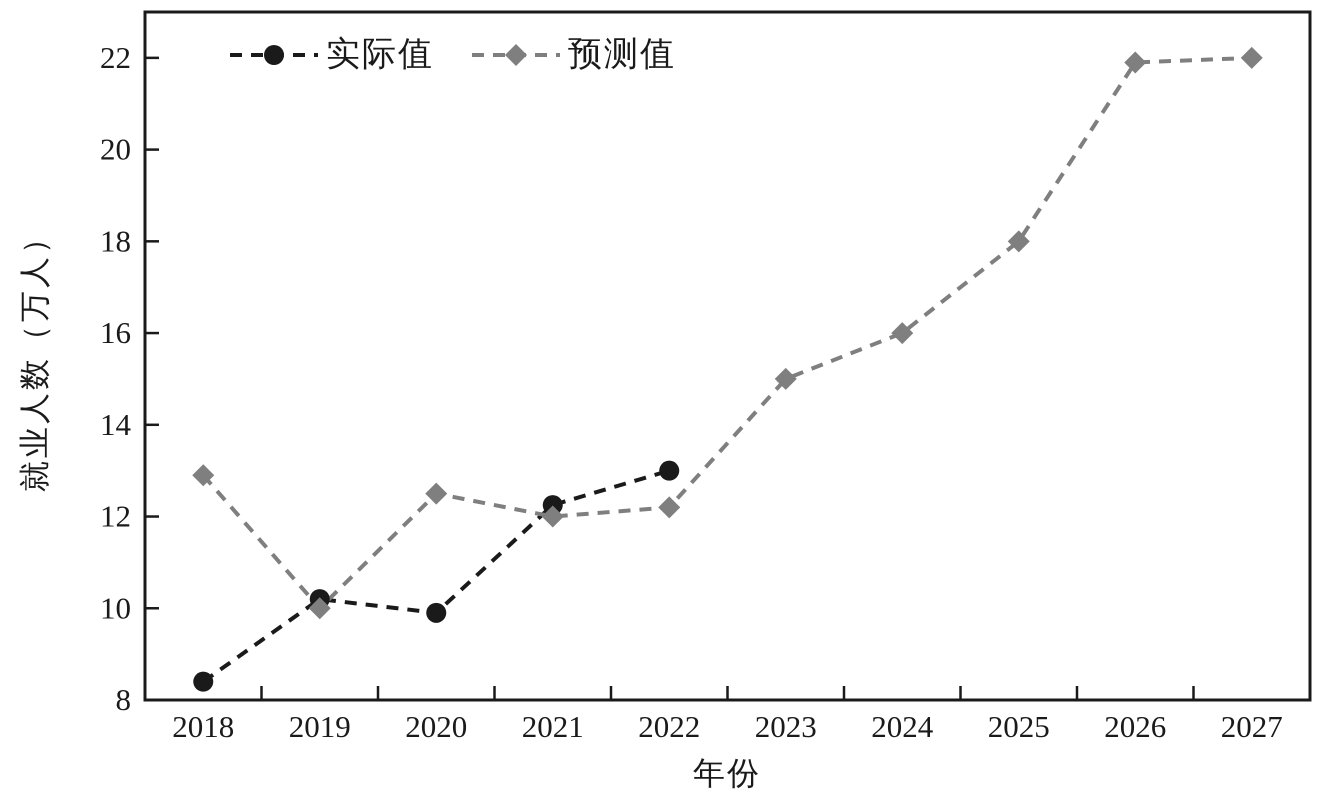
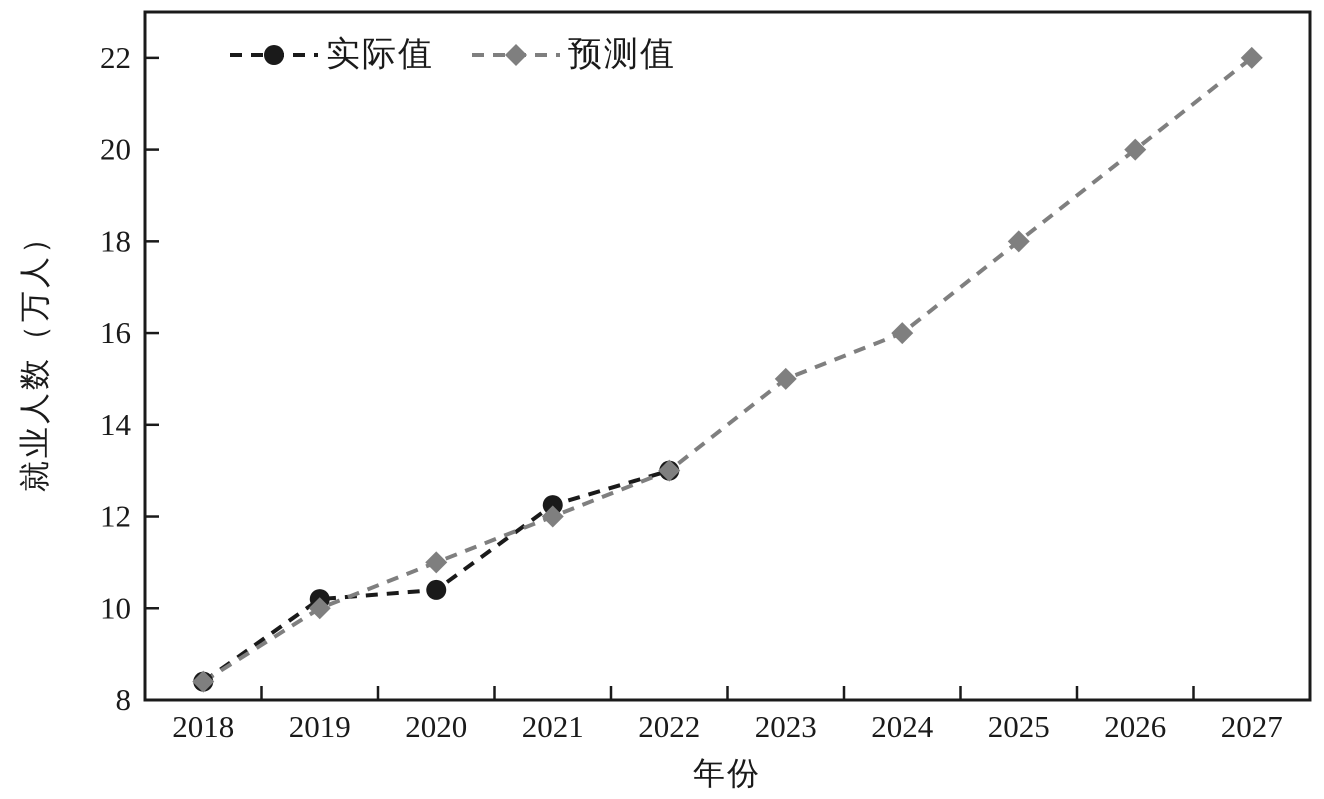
预测值/2018: 12.9 -> 8.4
实际值/2020: 9.9 -> 10.4
预测值/2020: 12.5 -> 11.0
预测值/2022: 12.2 -> 13.0
预测值/2026: 21.9 -> 20.0
